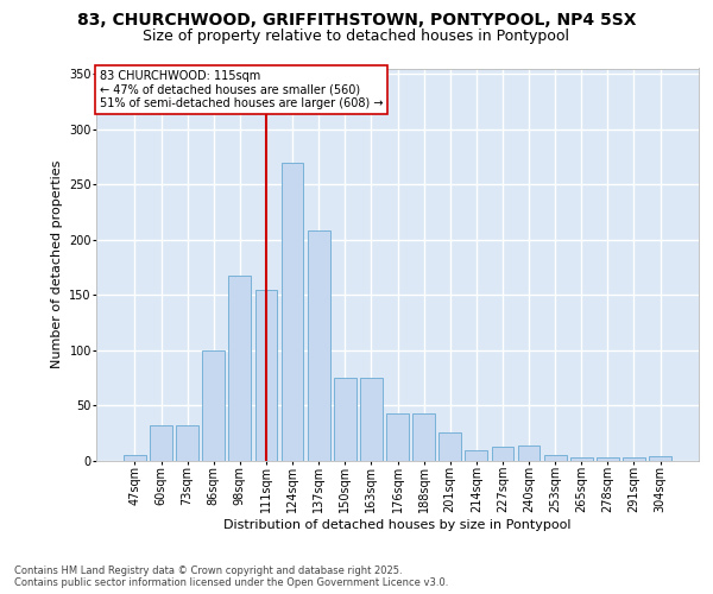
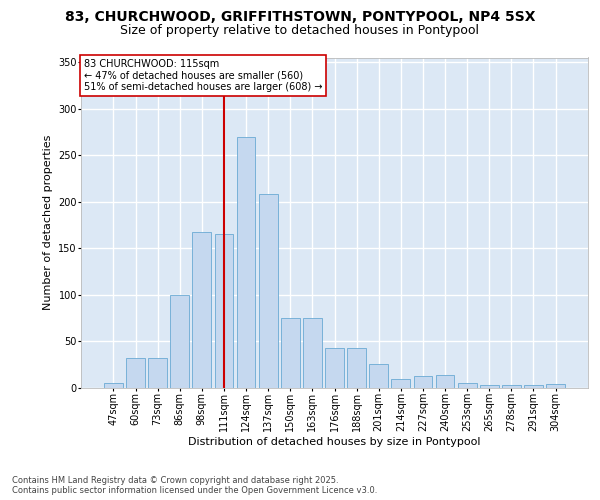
111sqm: 154 -> 165
